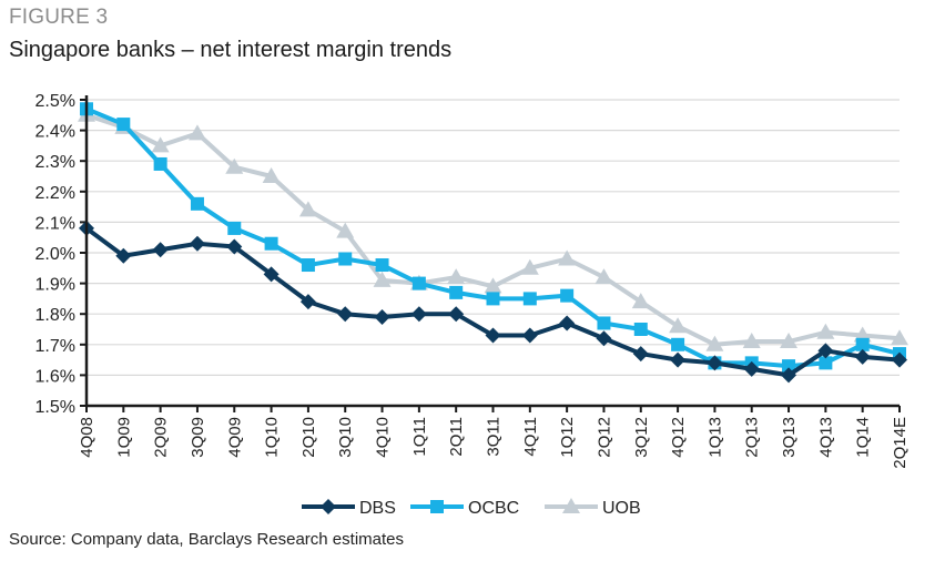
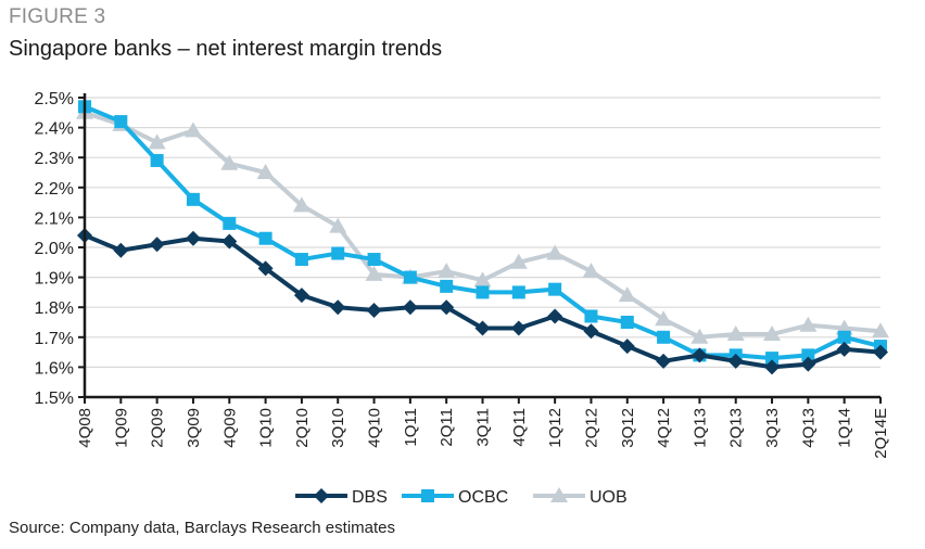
DBS/4Q08: 2.08% -> 2.04%
DBS/4Q12: 1.65% -> 1.62%
DBS/4Q13: 1.68% -> 1.61%
